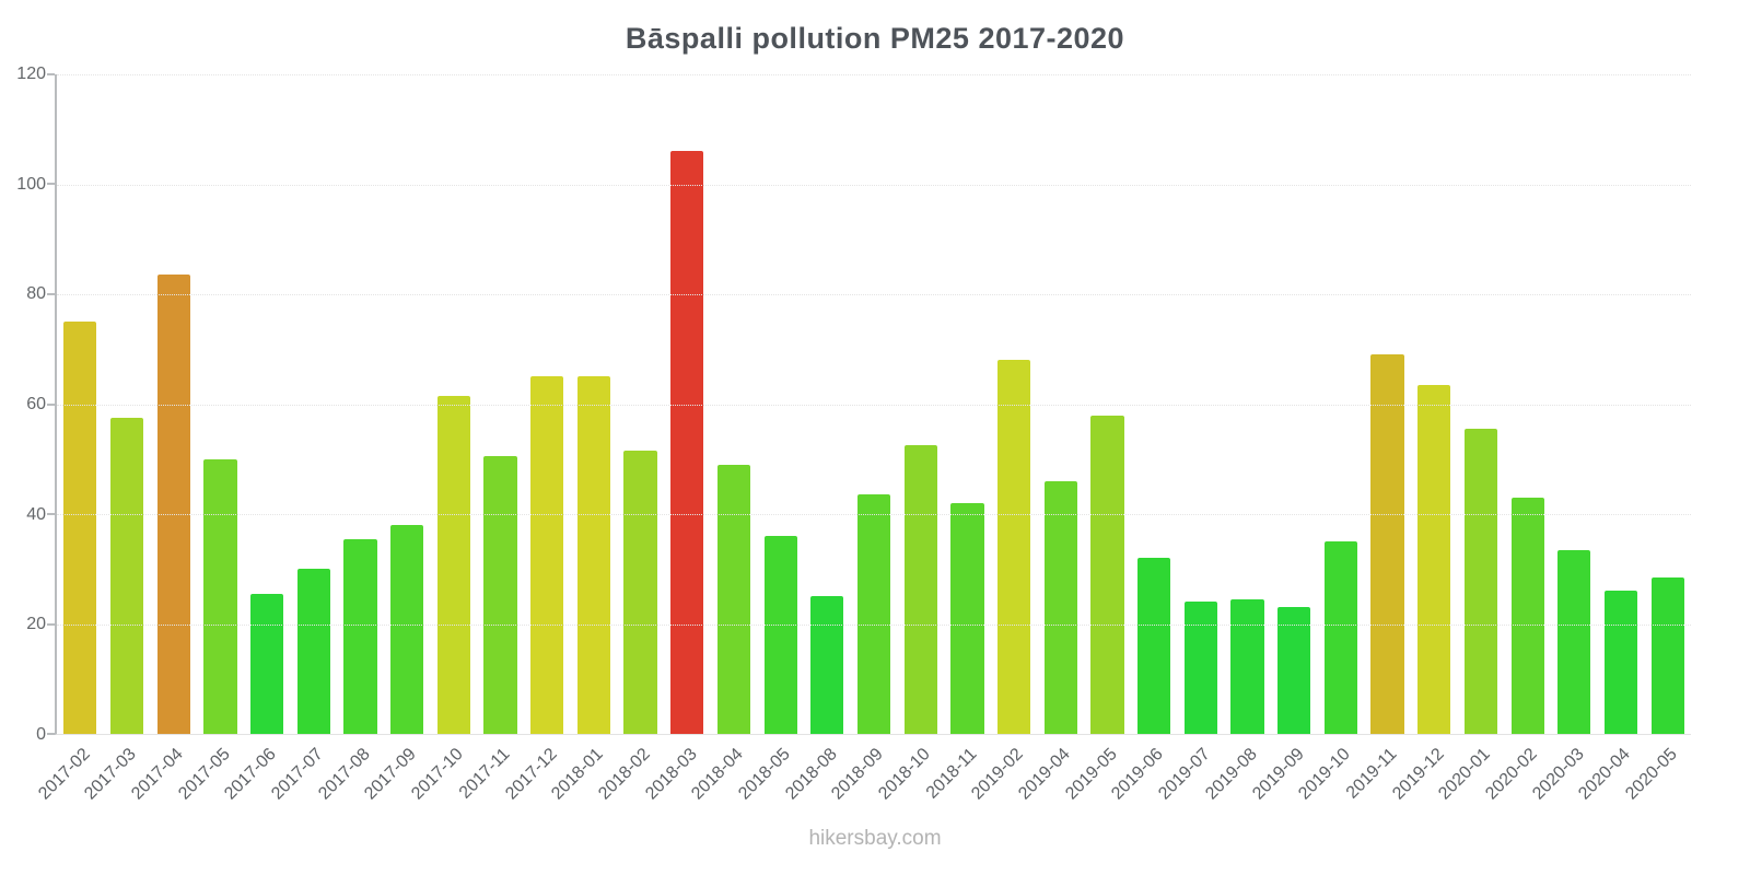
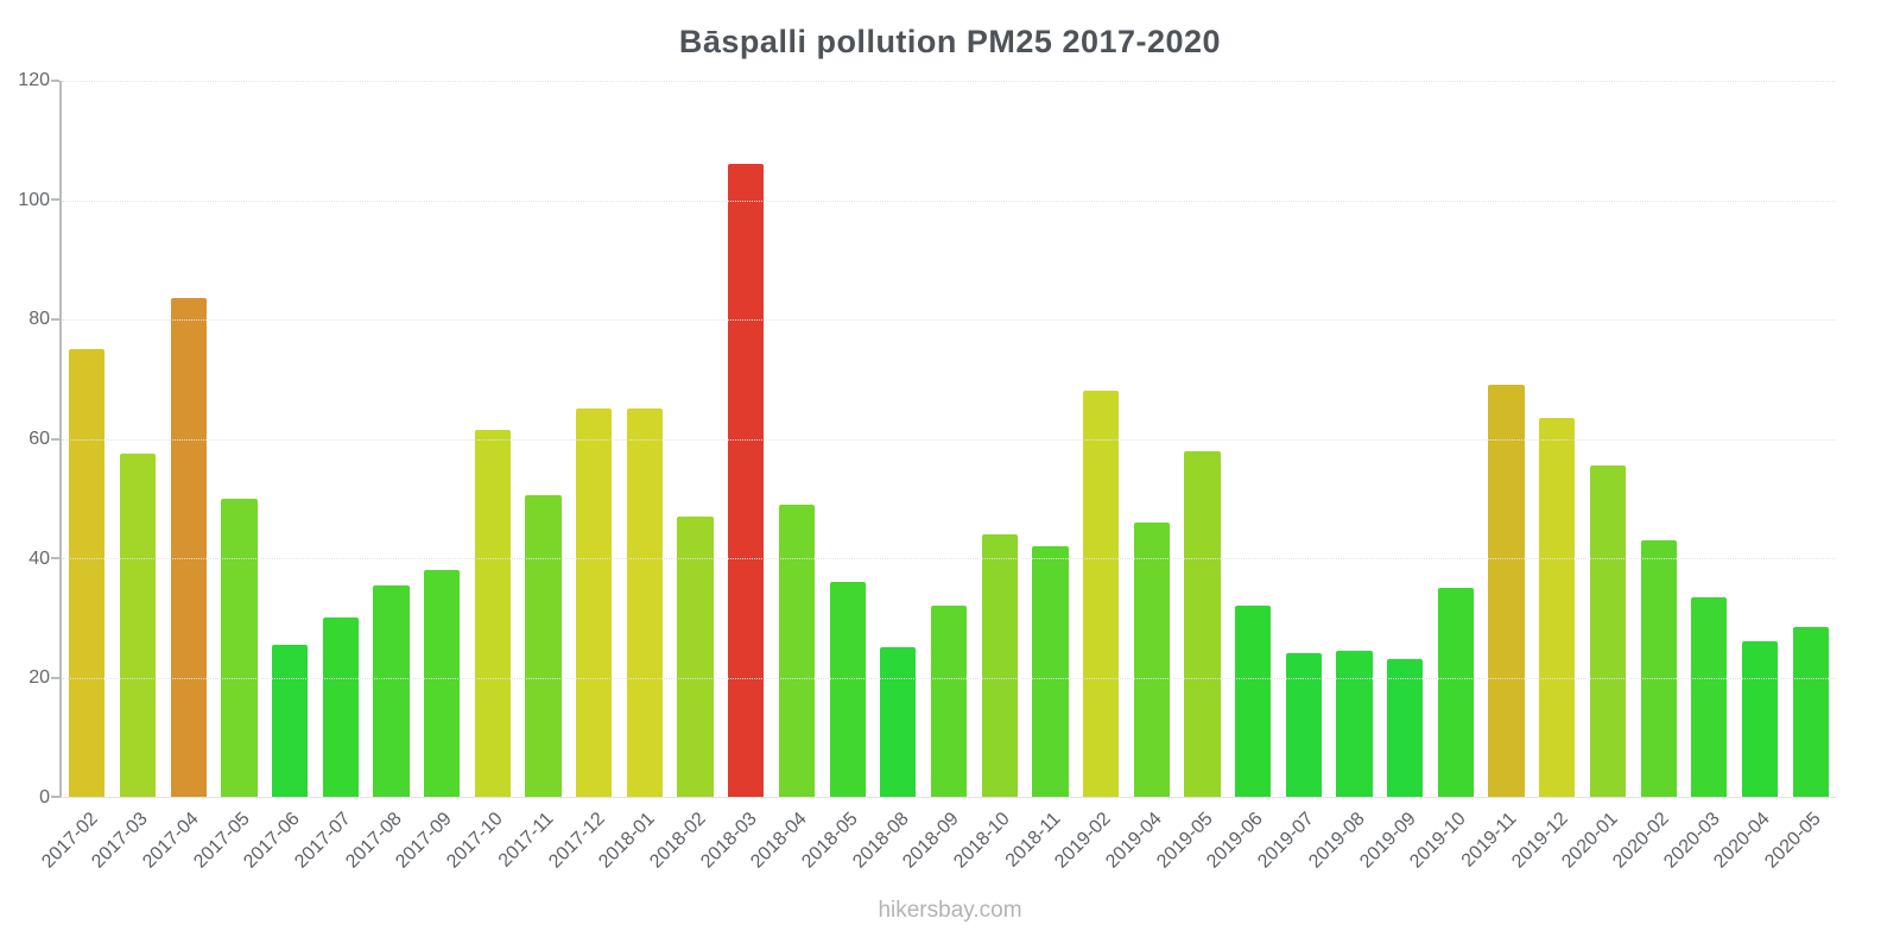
2018-02: 52 -> 47
2018-09: 44 -> 32
2018-10: 52 -> 44
